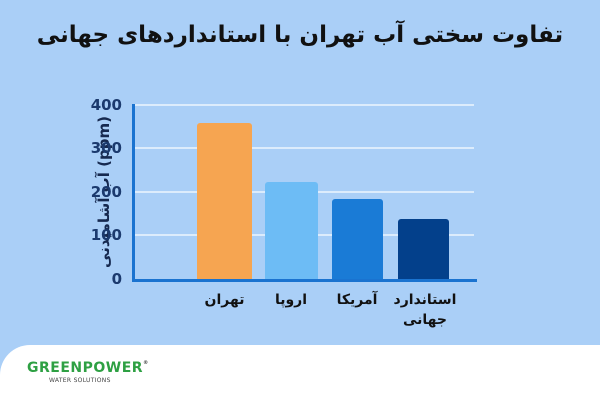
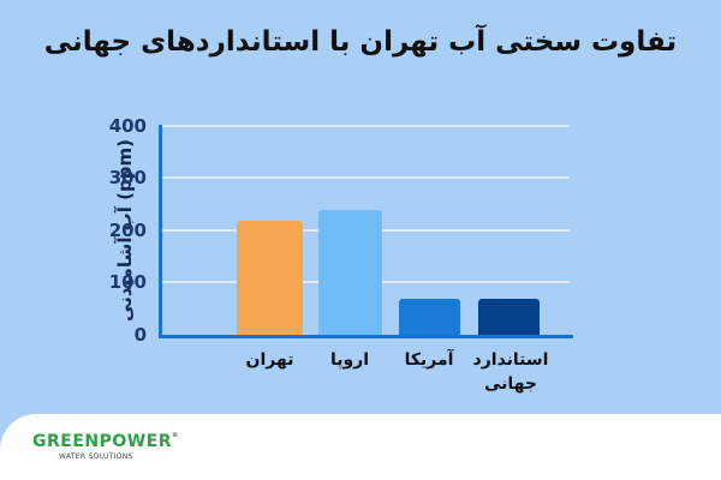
تهران: 360 -> 220
اروپا: 220 -> 240
آمریکا: 180 -> 70
استاندارد جهانی: 140 -> 70
